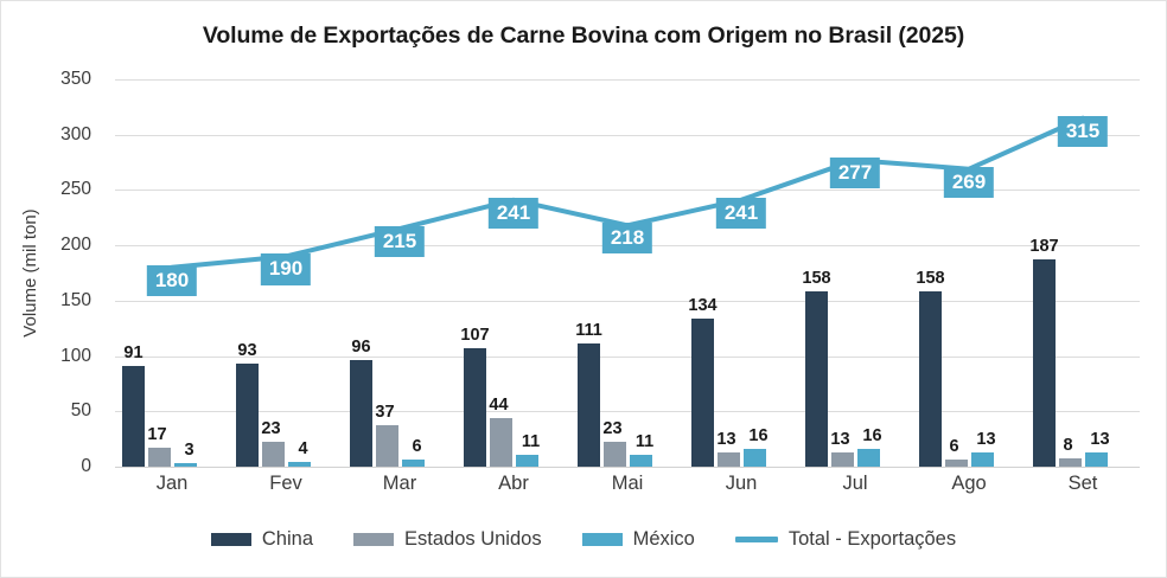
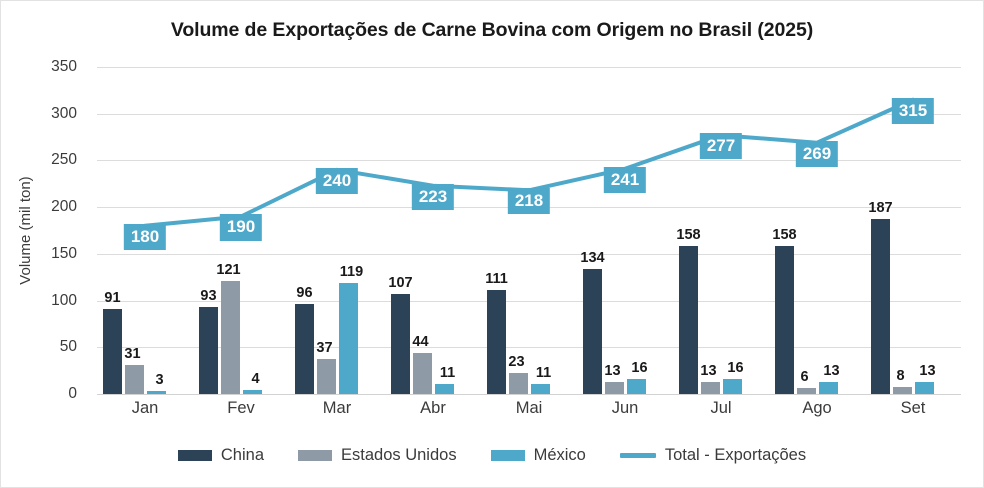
Estados Unidos/Jan: 17 -> 31
Estados Unidos/Fev: 23 -> 121
México/Mar: 6 -> 119
Total - Exportações/Mar: 215 -> 240
Total - Exportações/Abr: 241 -> 223
